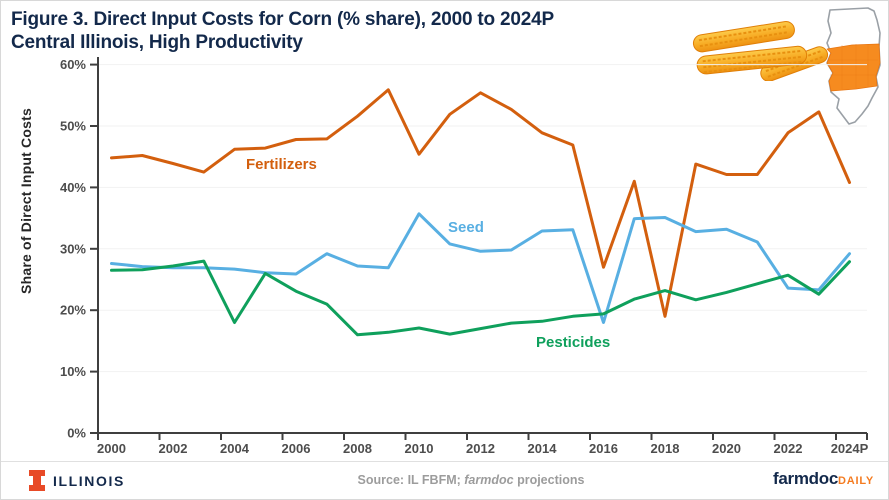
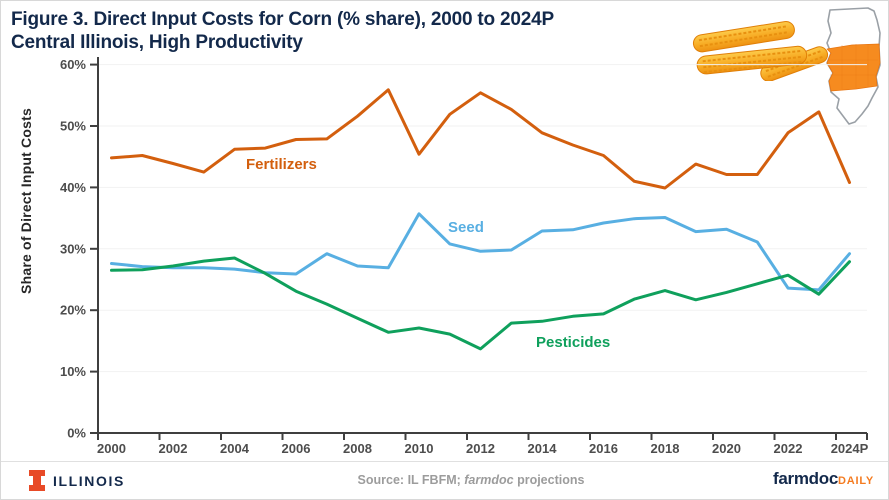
Pesticides/2004: 18% -> 28%
Pesticides/2008: 16% -> 19%
Pesticides/2012: 17% -> 14%
Fertilizers/2016: 27% -> 45%
Seed/2016: 18% -> 34%
Fertilizers/2018: 19% -> 40%
